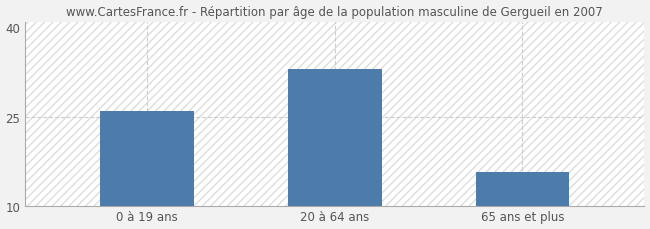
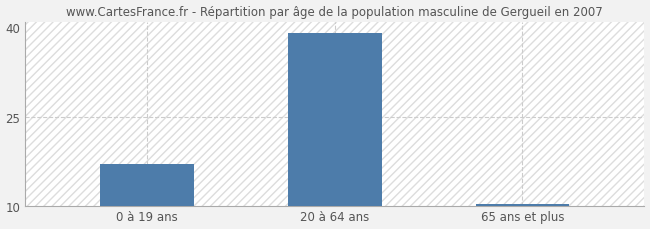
0 à 19 ans: 26.0 -> 17.0
20 à 64 ans: 33.0 -> 39.0
65 ans et plus: 15.6 -> 10.2
